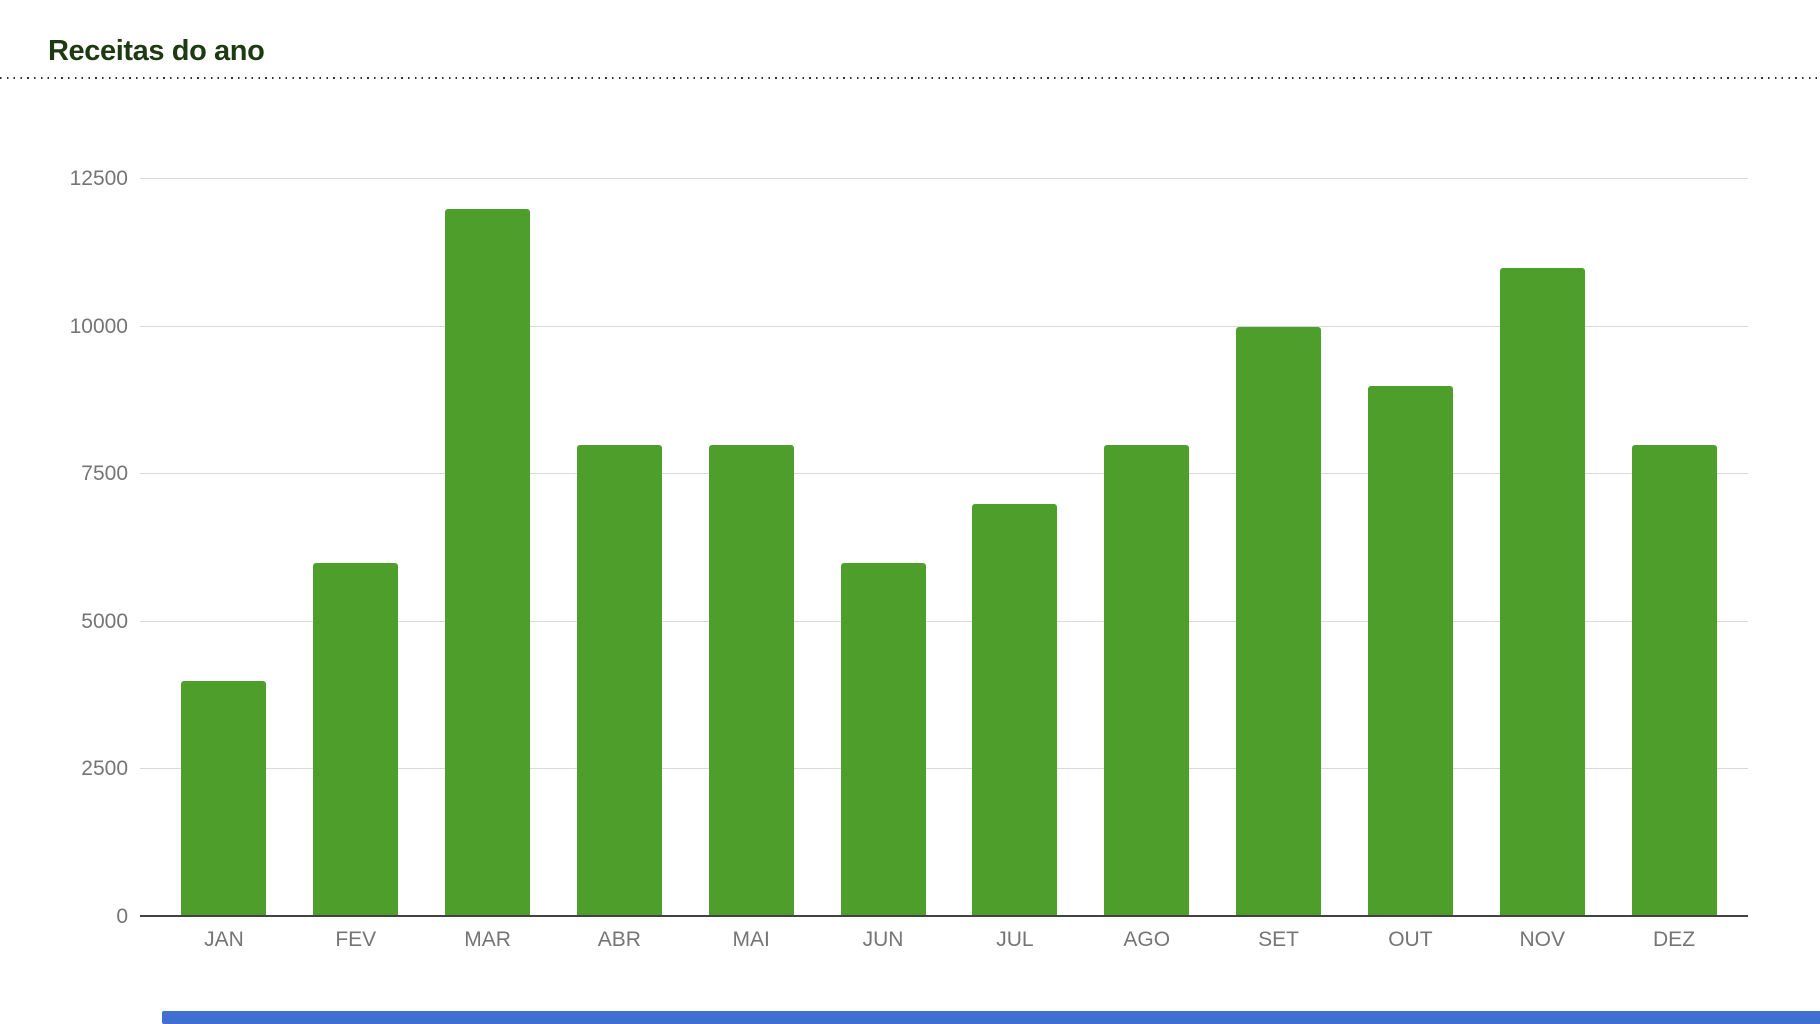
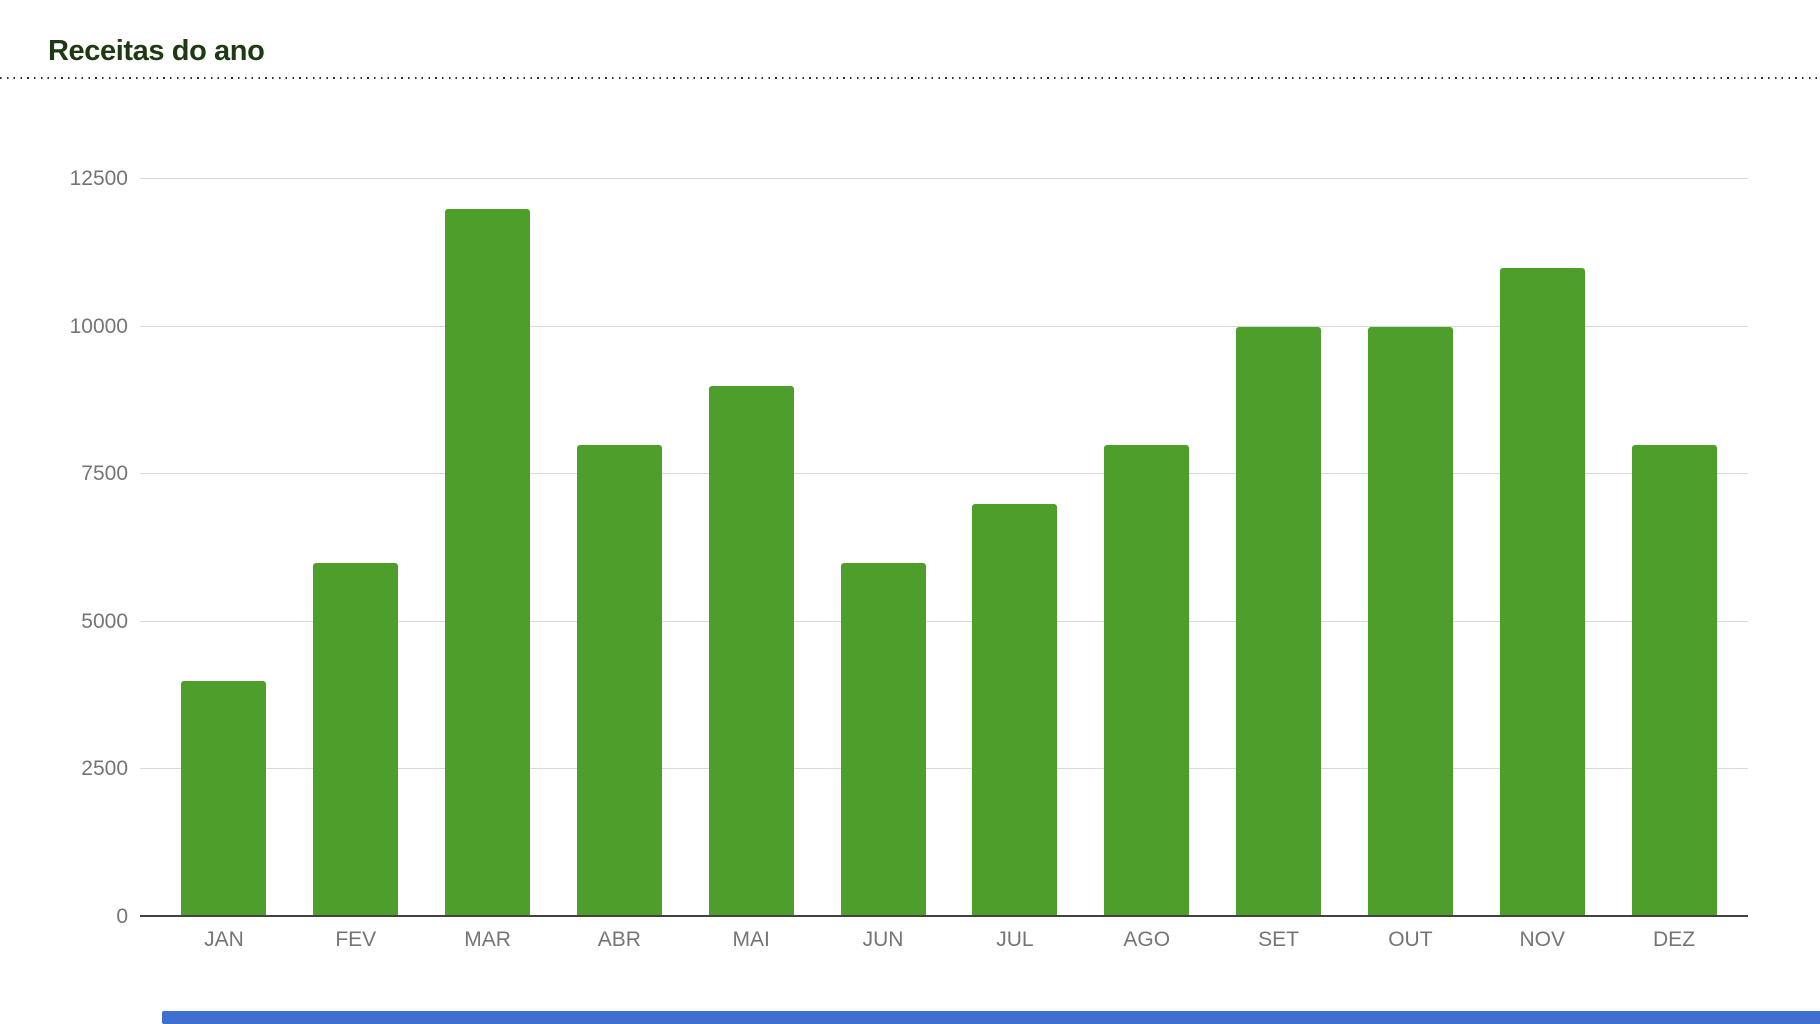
MAI: 8000 -> 9000
OUT: 9000 -> 10000
